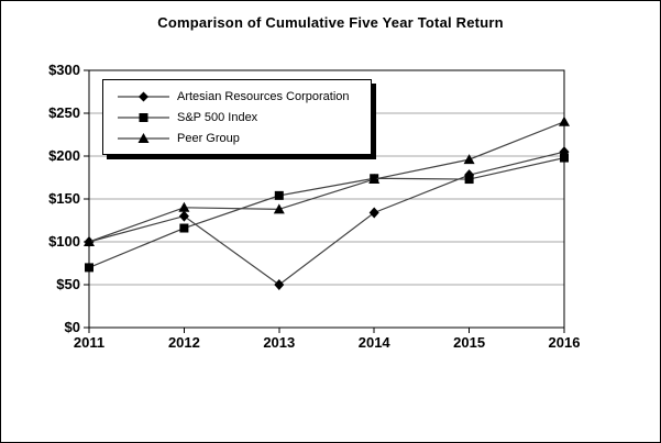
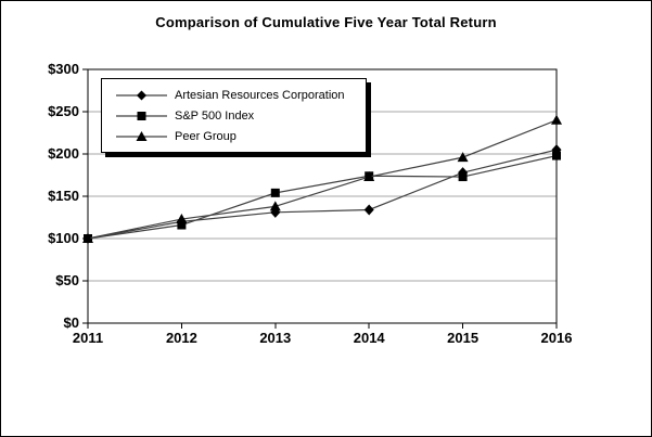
S&P 500 Index/2011: $70 -> $100
Artesian Resources Corporation/2012: $130 -> $120
Peer Group/2012: $140 -> $120
Artesian Resources Corporation/2013: $50 -> $130
